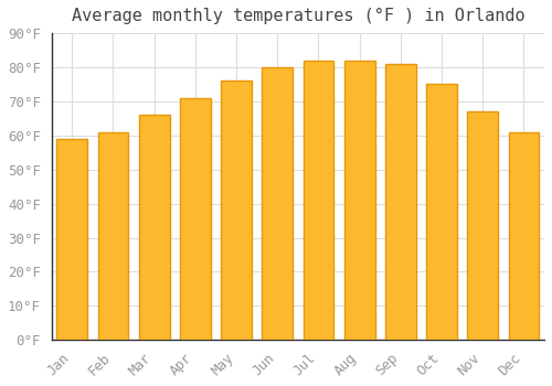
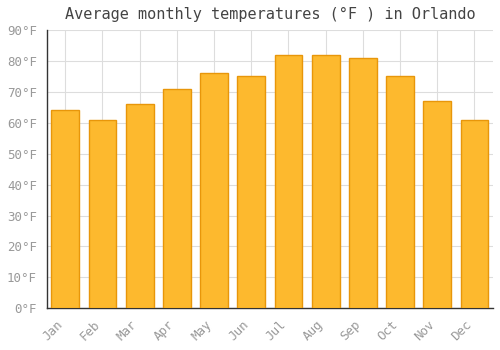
Jan: 59°F -> 64°F
Jun: 80°F -> 75°F
